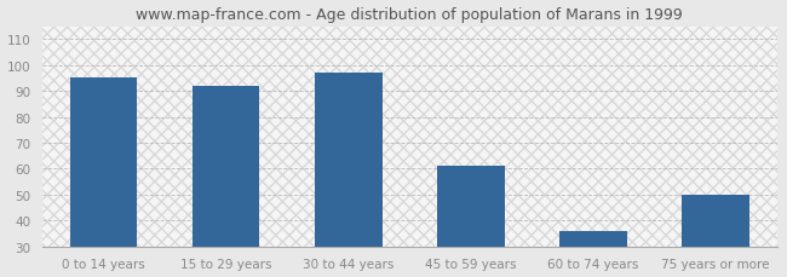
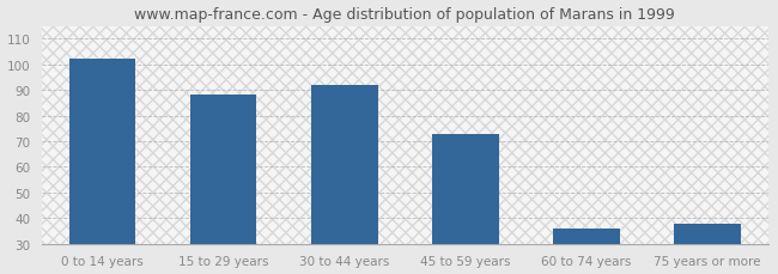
0 to 14 years: 95 -> 102
15 to 29 years: 92 -> 88
30 to 44 years: 97 -> 92
45 to 59 years: 61 -> 73
75 years or more: 50 -> 38
